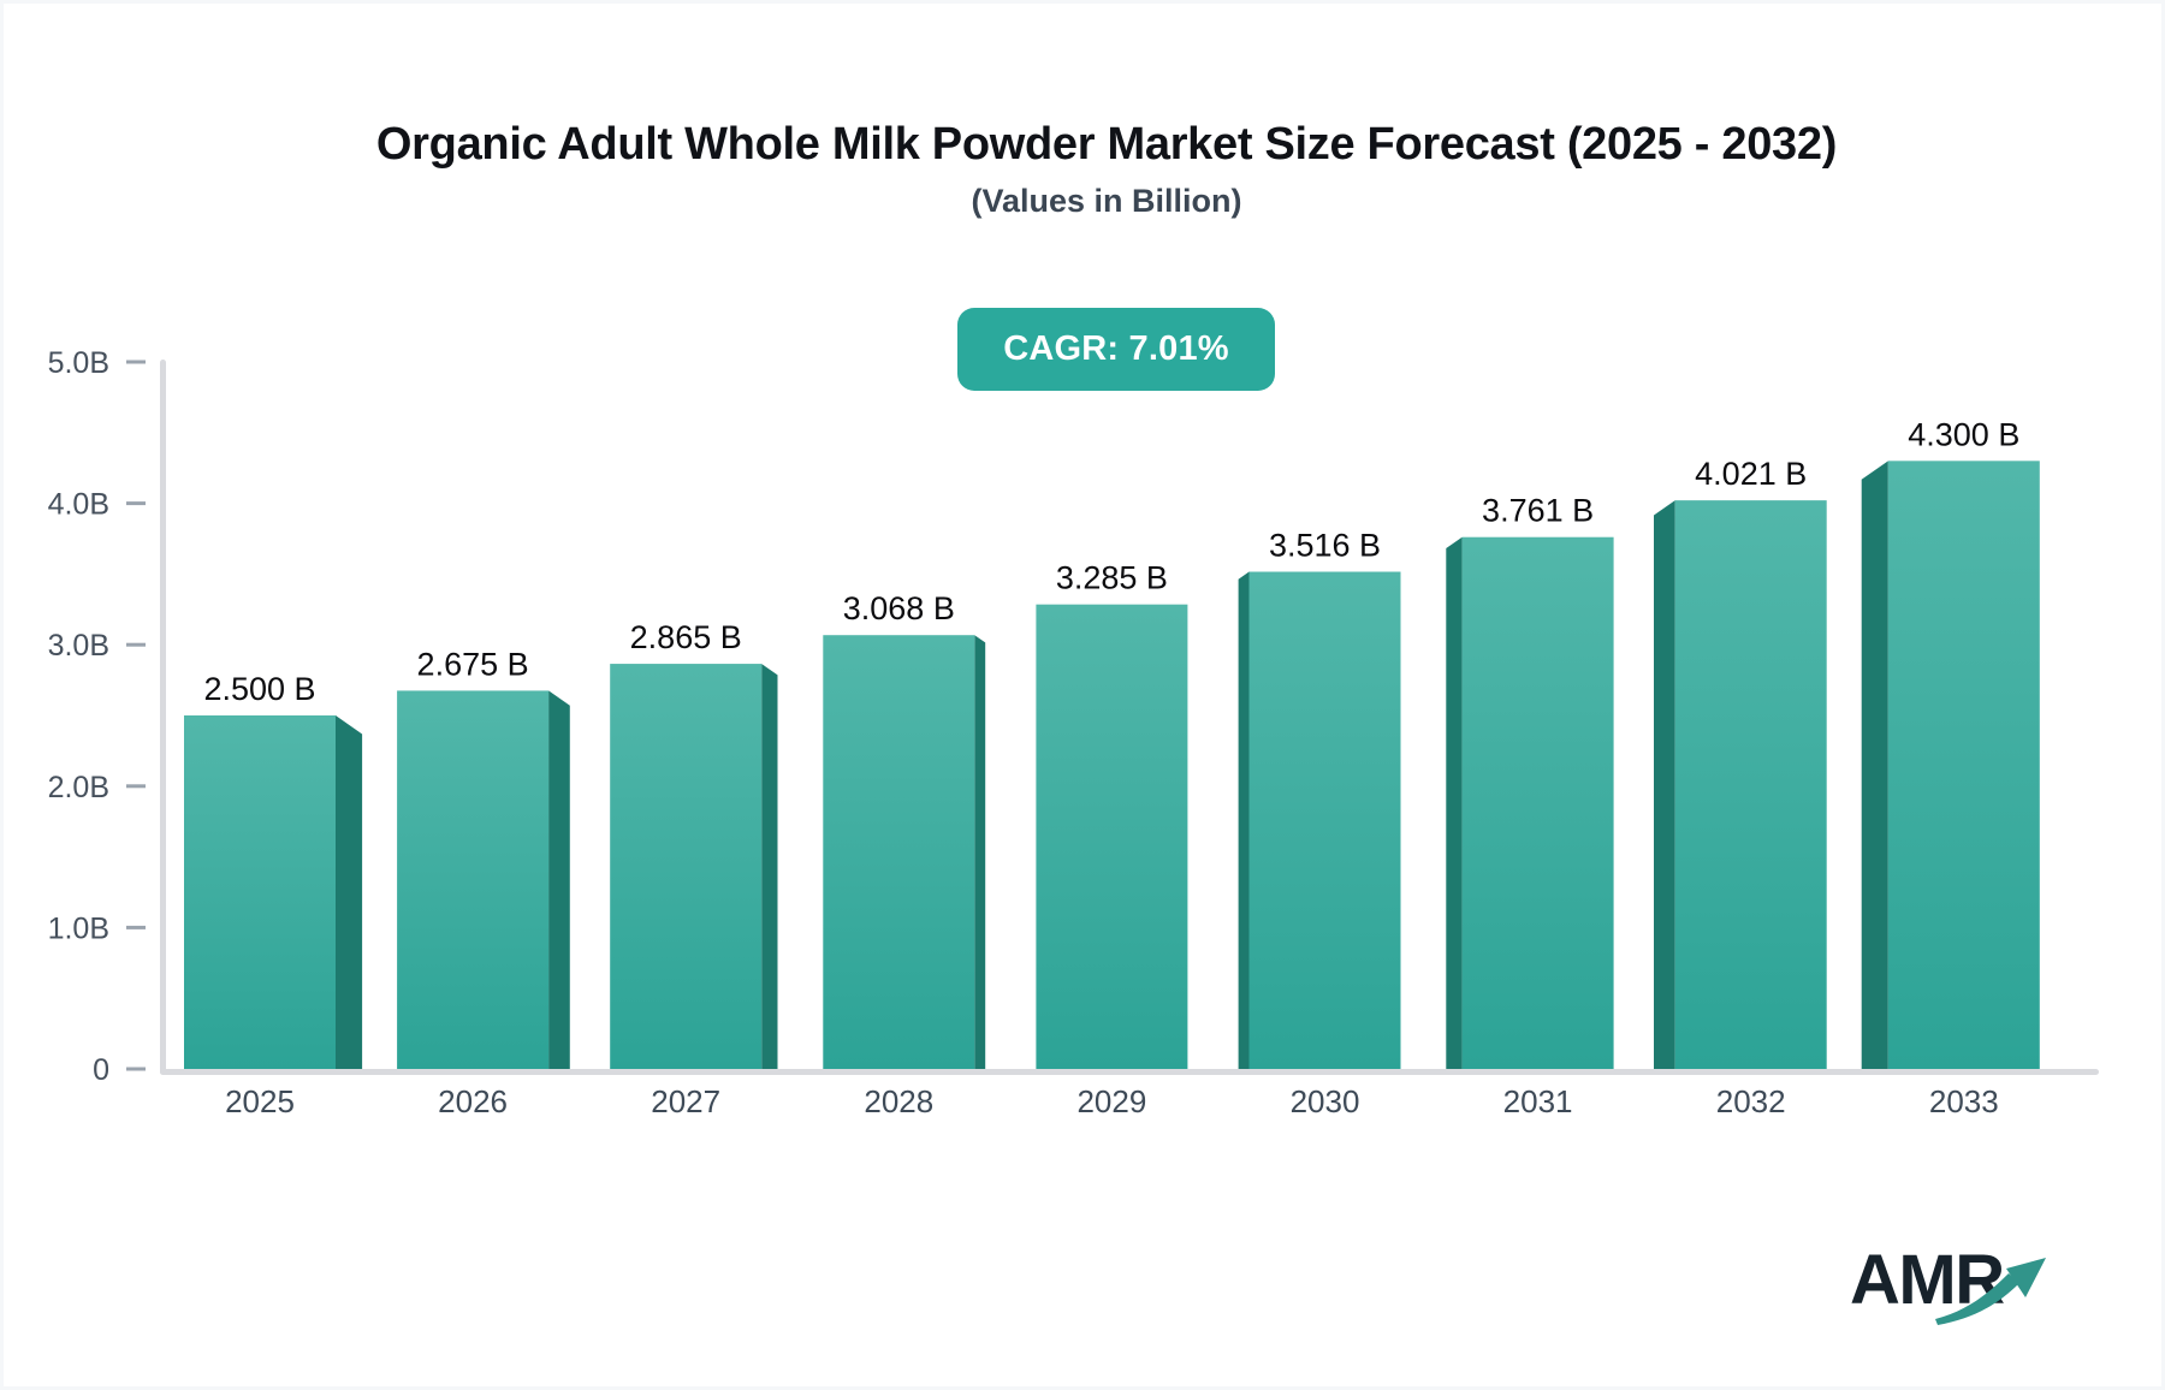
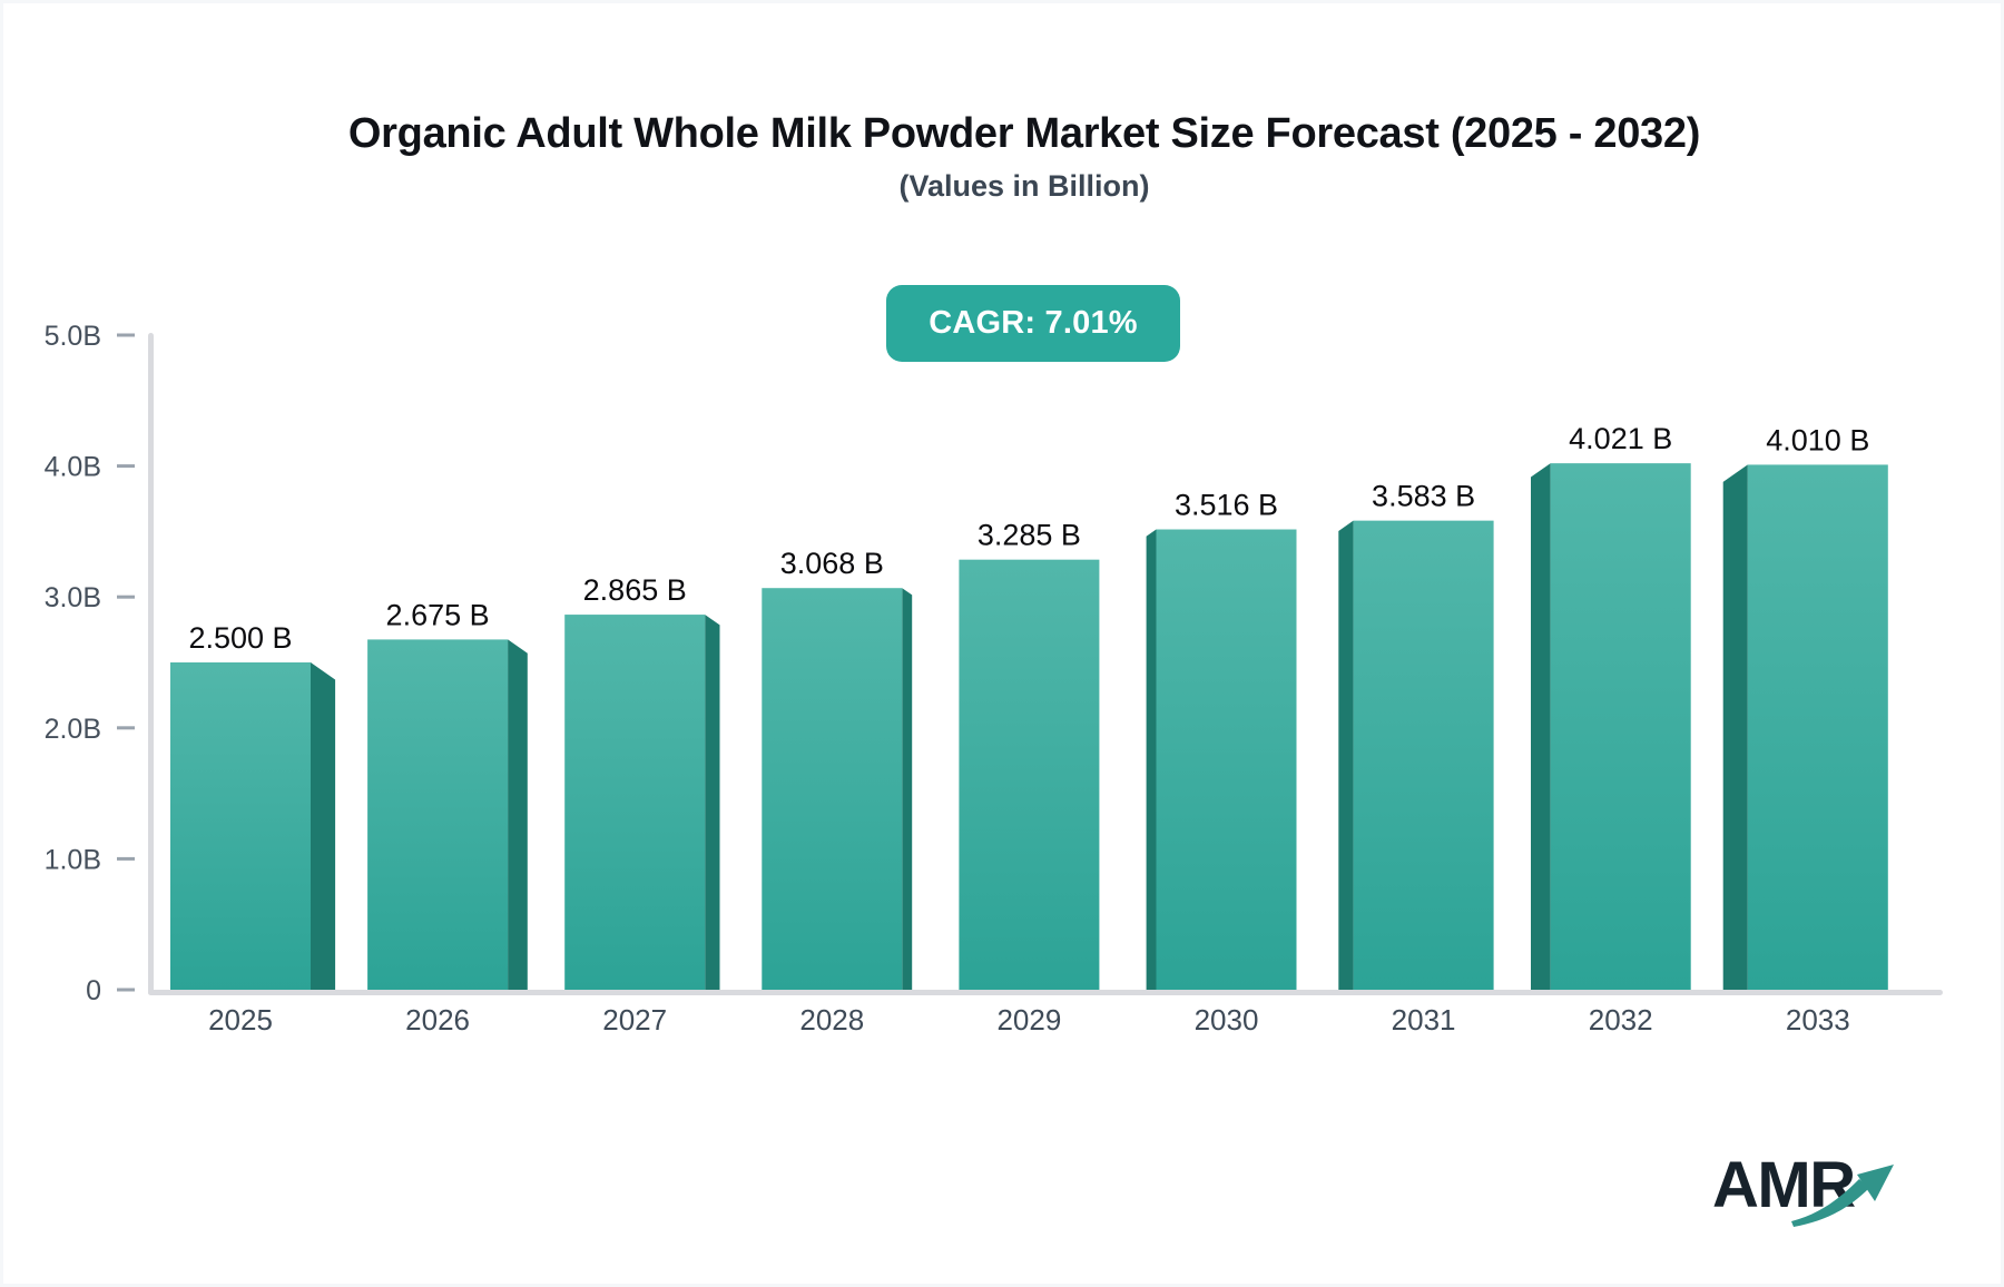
2031: 3.761 -> 3.583
2033: 4.300 -> 4.010
